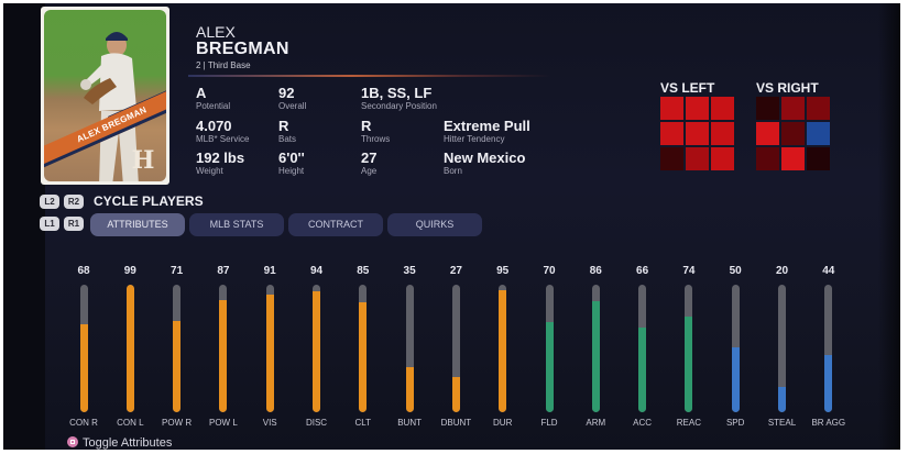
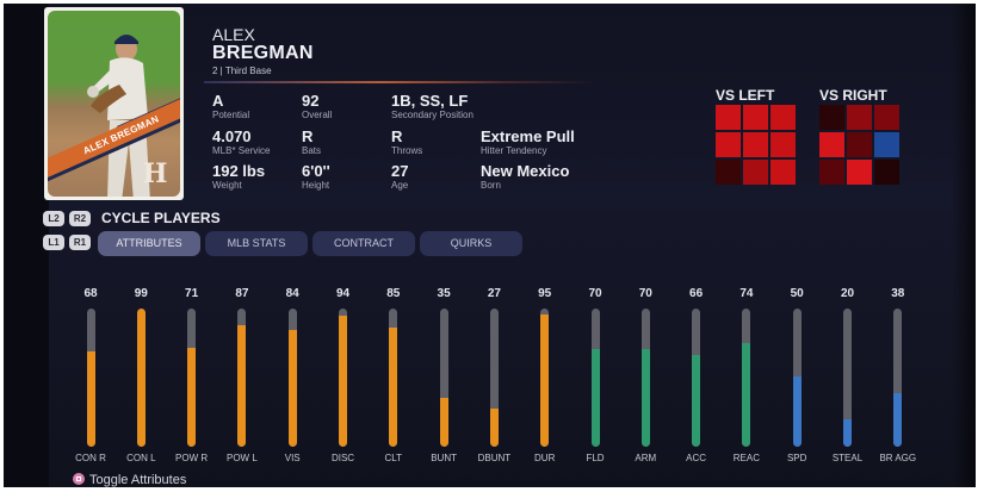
VIS: 91 -> 84
ARM: 86 -> 70
BR AGG: 44 -> 38
